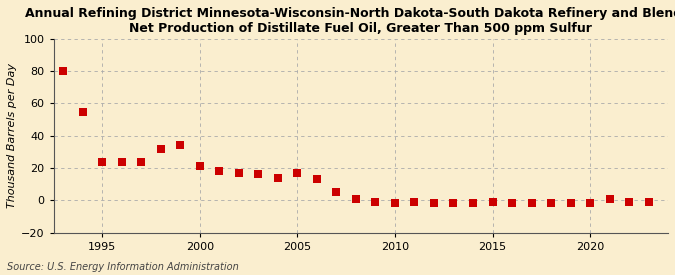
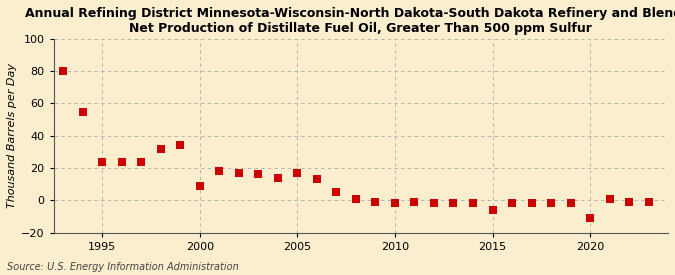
2000: 21 -> 9
2015: -1 -> -6
2020: -2 -> -11
